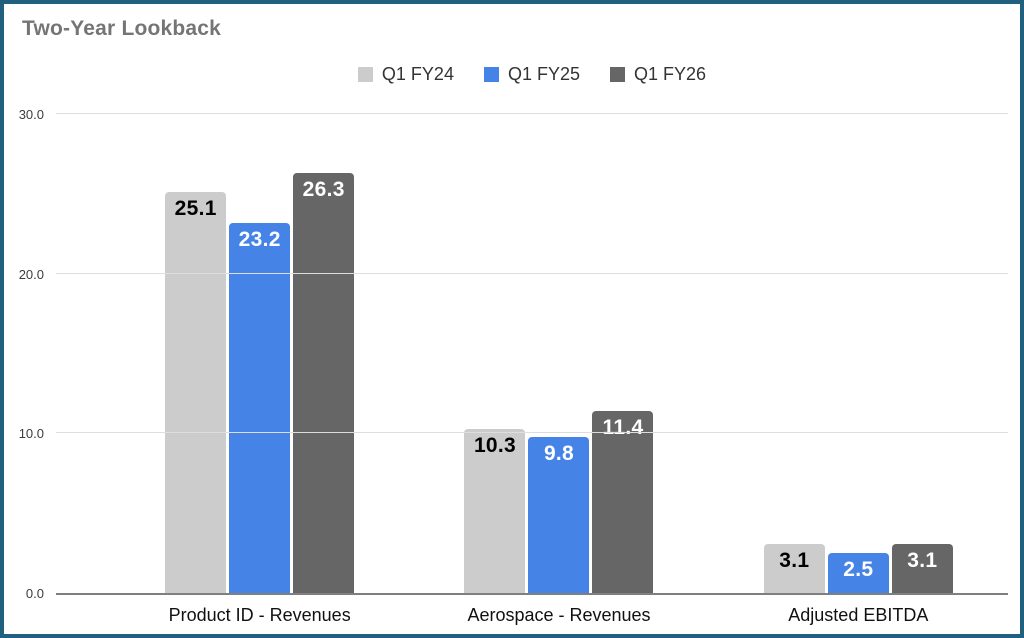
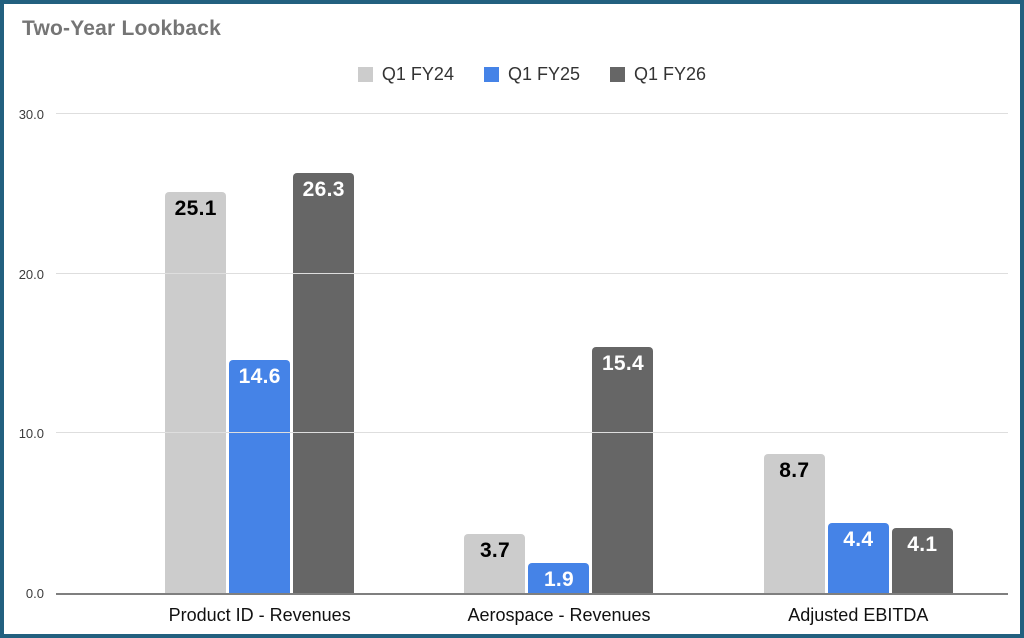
Q1 FY25/Product ID - Revenues: 23.2 -> 14.6
Q1 FY24/Aerospace - Revenues: 10.3 -> 3.7
Q1 FY25/Aerospace - Revenues: 9.8 -> 1.9
Q1 FY26/Aerospace - Revenues: 11.4 -> 15.4
Q1 FY24/Adjusted EBITDA: 3.1 -> 8.7
Q1 FY25/Adjusted EBITDA: 2.5 -> 4.4
Q1 FY26/Adjusted EBITDA: 3.1 -> 4.1
